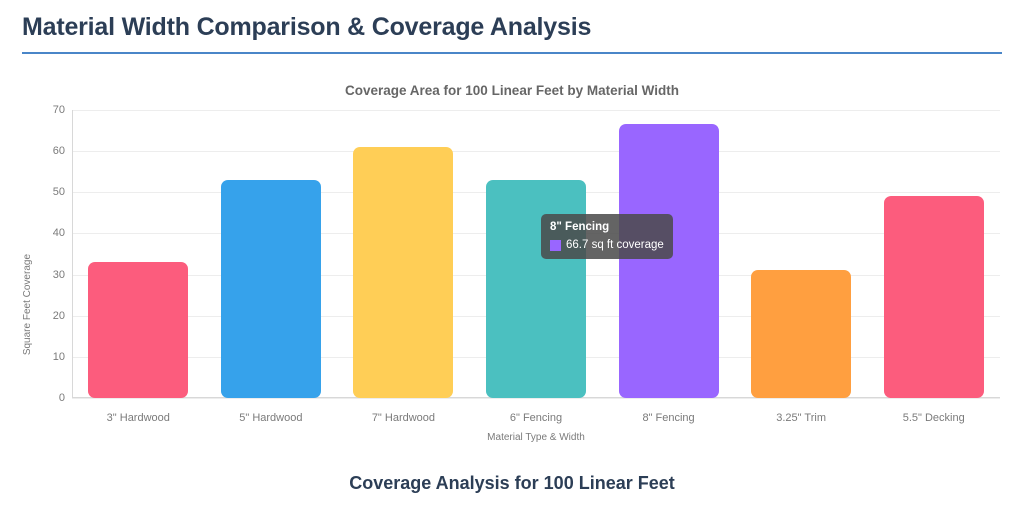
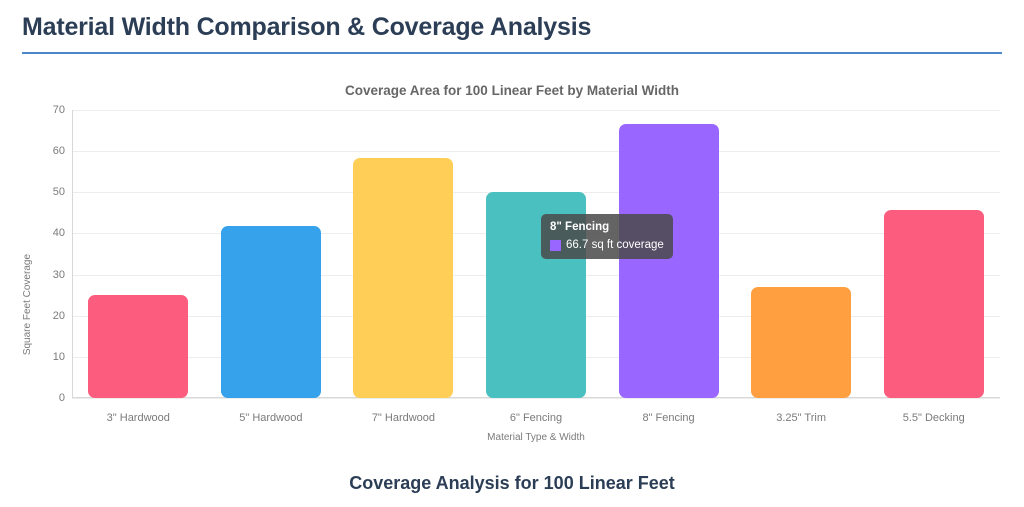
3" Hardwood: 33 -> 25
5" Hardwood: 53 -> 42
7" Hardwood: 61 -> 58
6" Fencing: 53 -> 50
3.25" Trim: 31 -> 27
5.5" Decking: 49 -> 46
